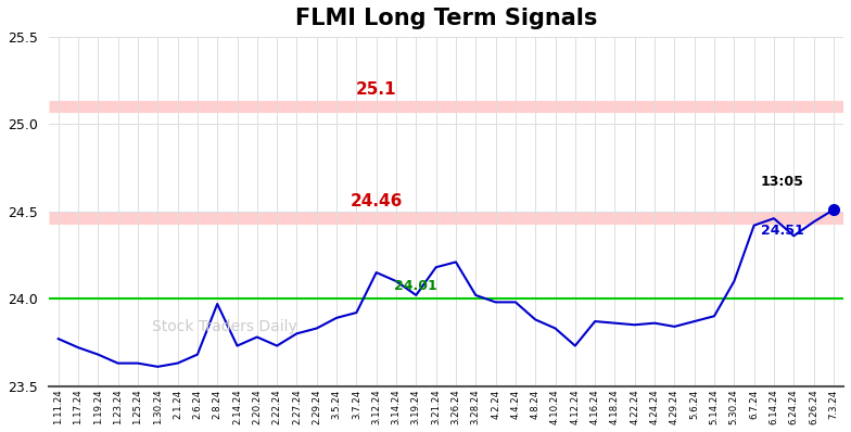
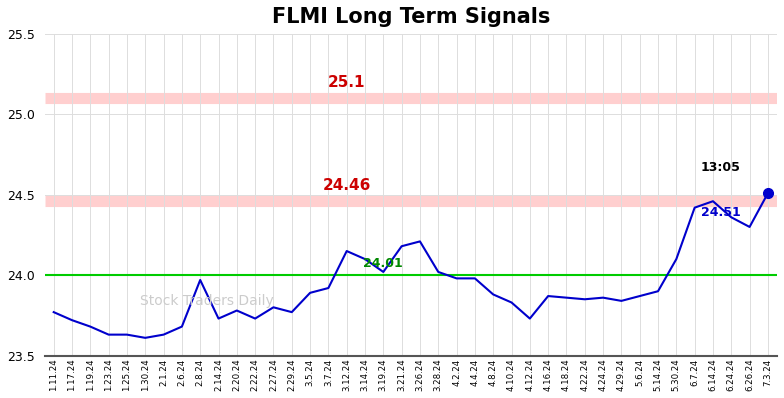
2.29.24: 23.83 -> 23.77
6.26.24: 24.44 -> 24.30
